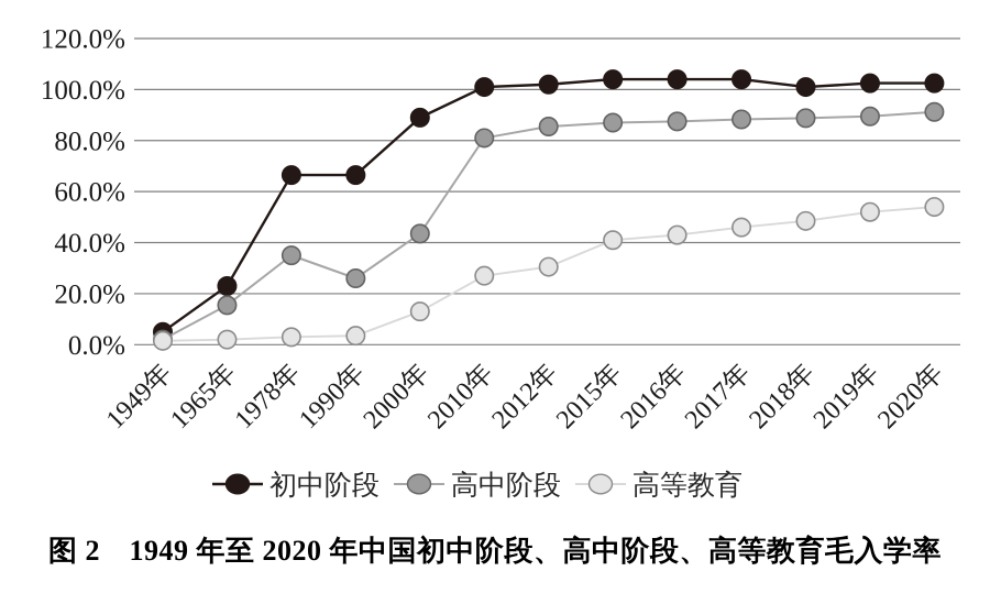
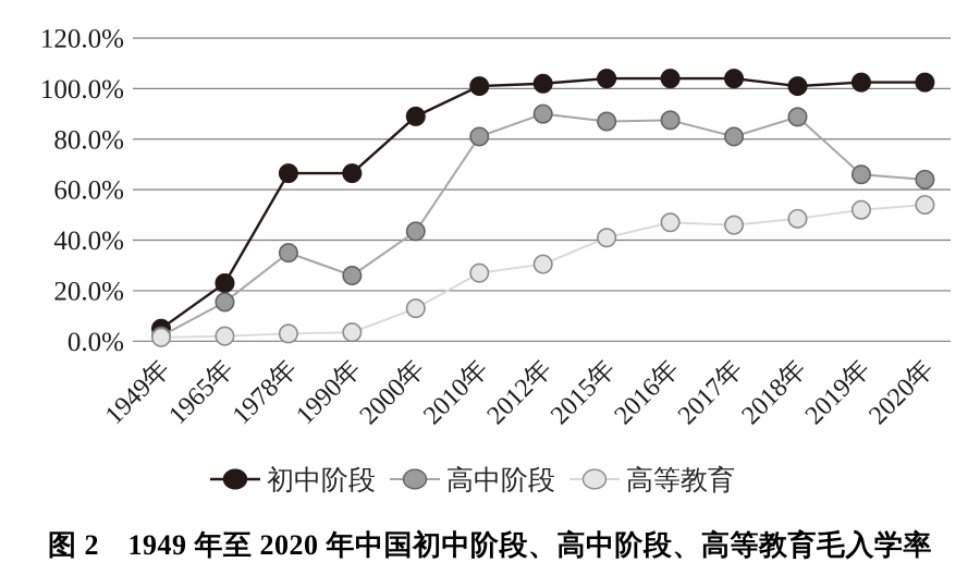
高中阶段/2012年: 86% -> 90%
高等教育/2016年: 43% -> 47%
高中阶段/2017年: 88% -> 81%
高中阶段/2019年: 90% -> 66%
高中阶段/2020年: 91% -> 64%
